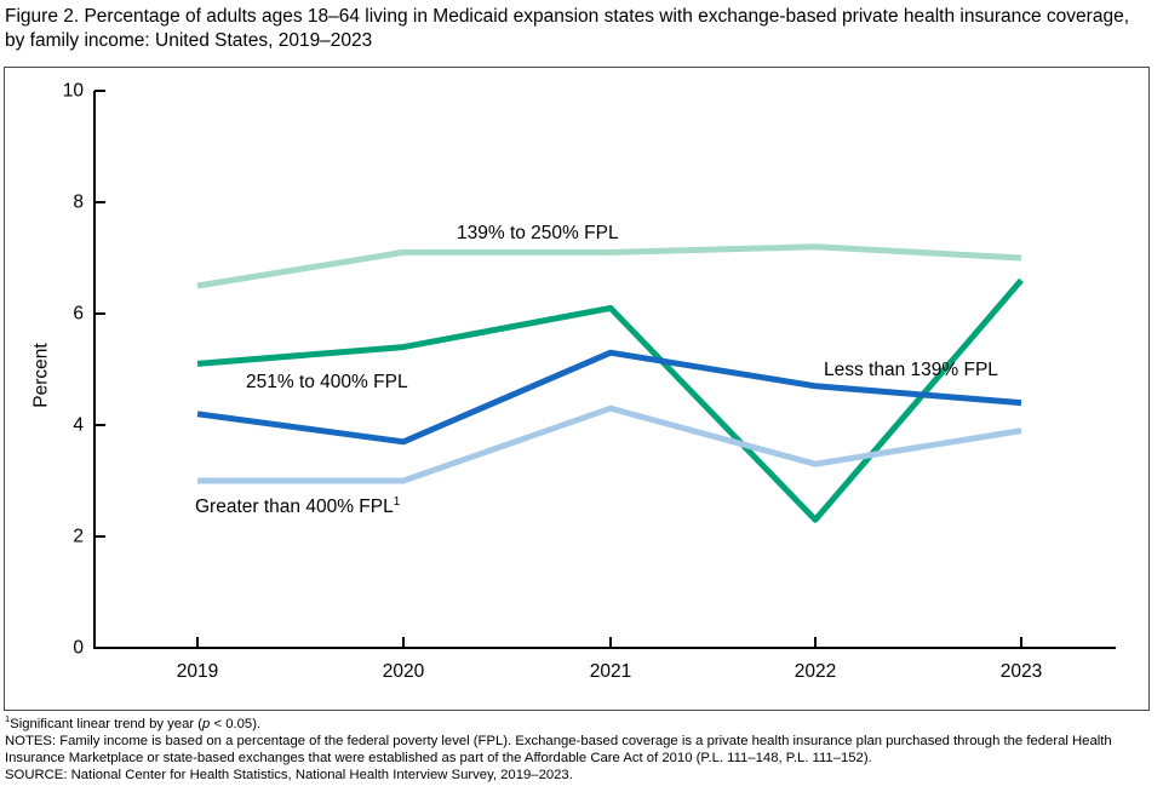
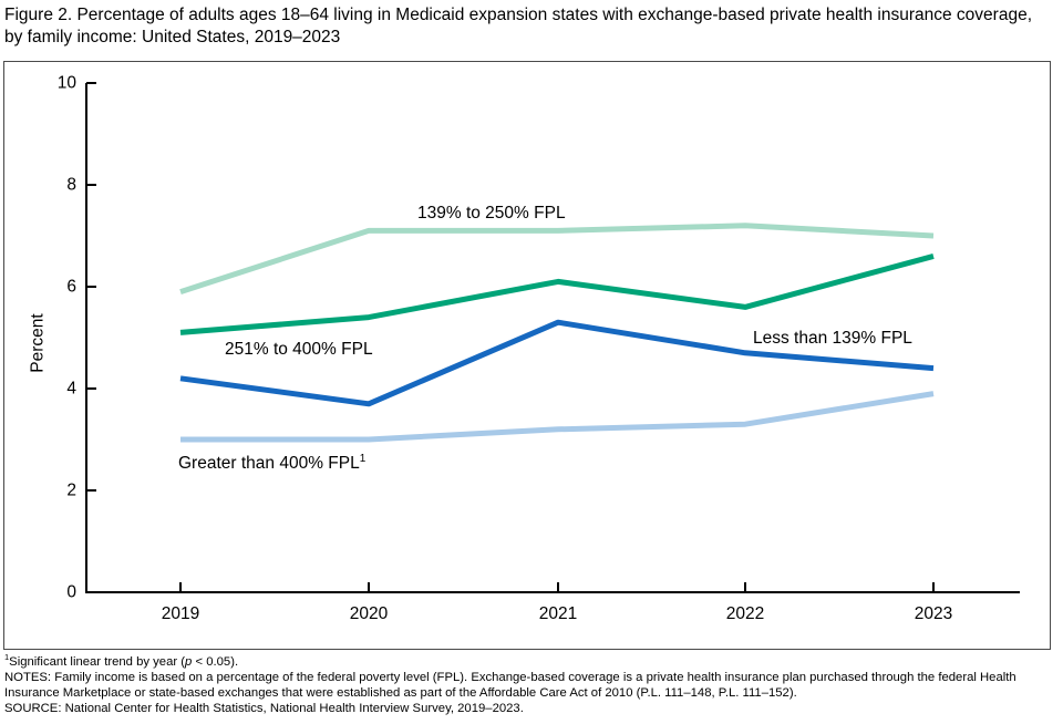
139% to 250% FPL/2019: 6.5 -> 5.9
Greater than 400% FPL/2021: 4.3 -> 3.2
251% to 400% FPL/2022: 2.3 -> 5.6
